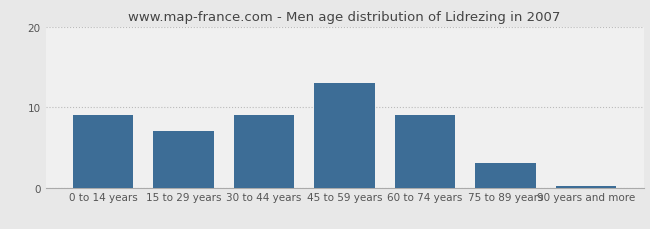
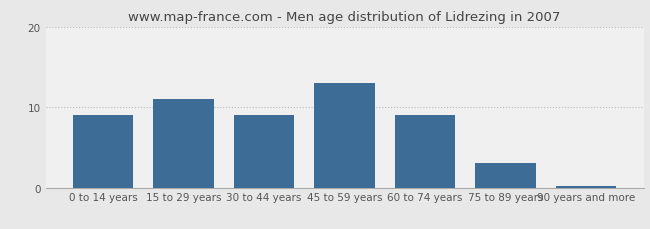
15 to 29 years: 7.0 -> 11.0
